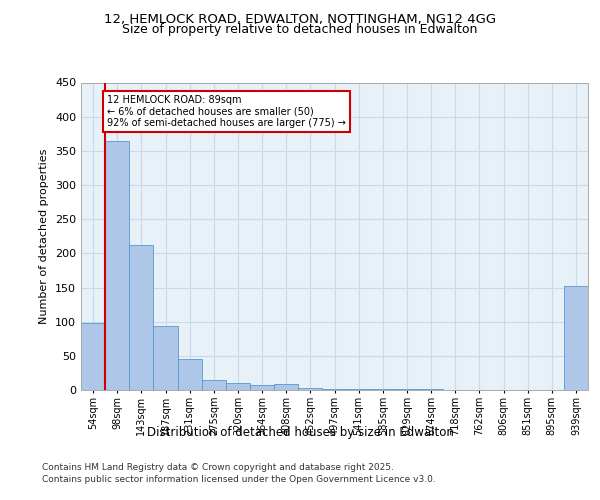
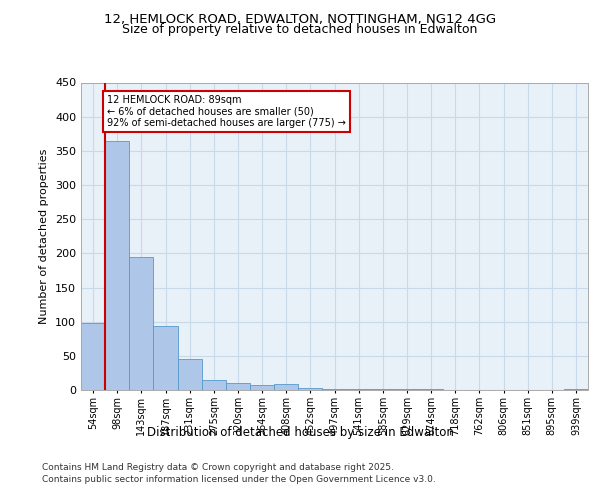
143sqm: 212 -> 195
939sqm: 152 -> 2
